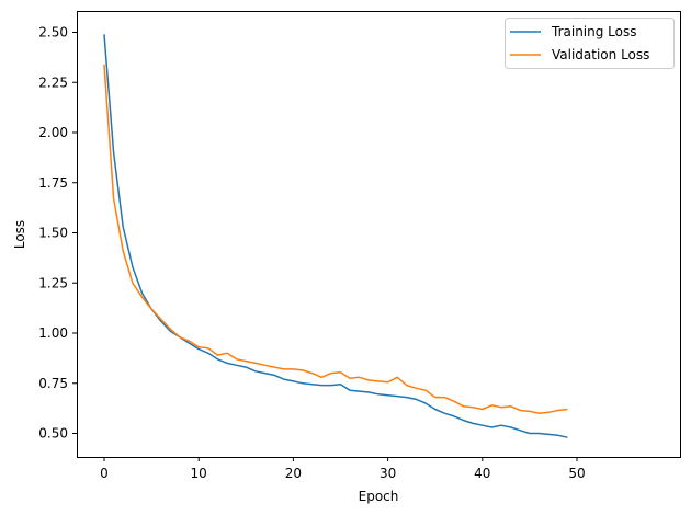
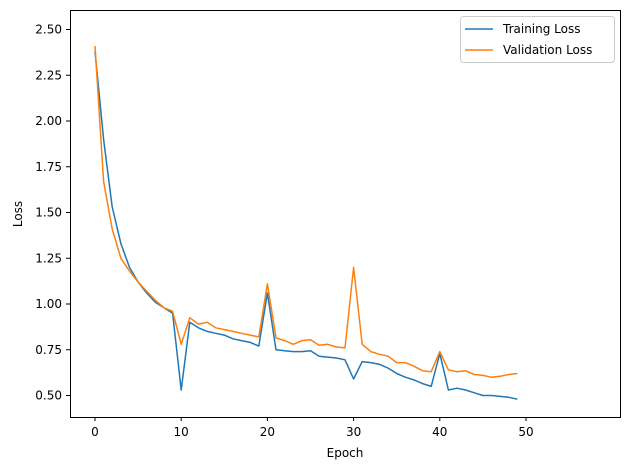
Training Loss/0: 2.49 -> 2.38
Validation Loss/0: 2.34 -> 2.41
Training Loss/10: 0.92 -> 0.53
Validation Loss/10: 0.93 -> 0.78
Training Loss/20: 0.76 -> 1.06
Validation Loss/20: 0.82 -> 1.11
Training Loss/30: 0.69 -> 0.59
Validation Loss/30: 0.76 -> 1.20
Training Loss/40: 0.54 -> 0.73
Validation Loss/40: 0.62 -> 0.74
